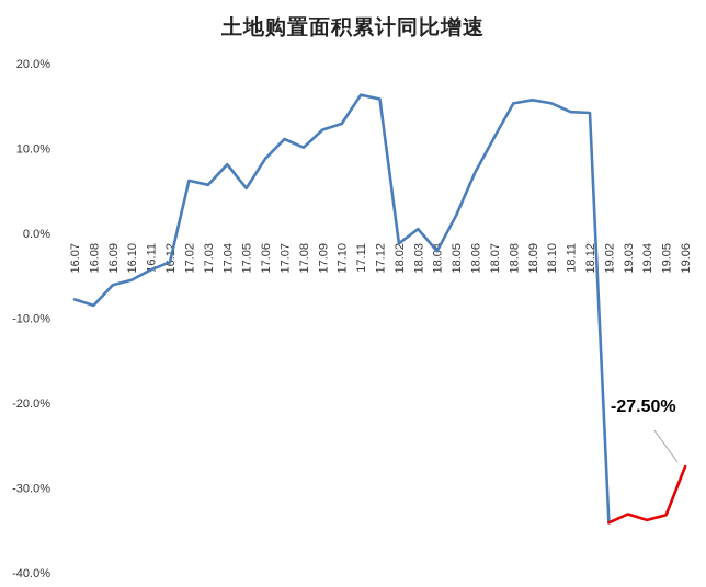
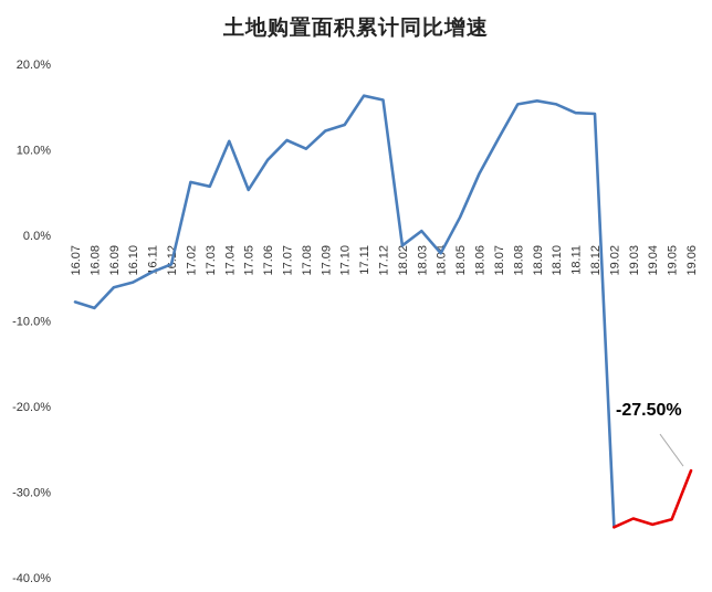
17.04: 8% -> 11%
